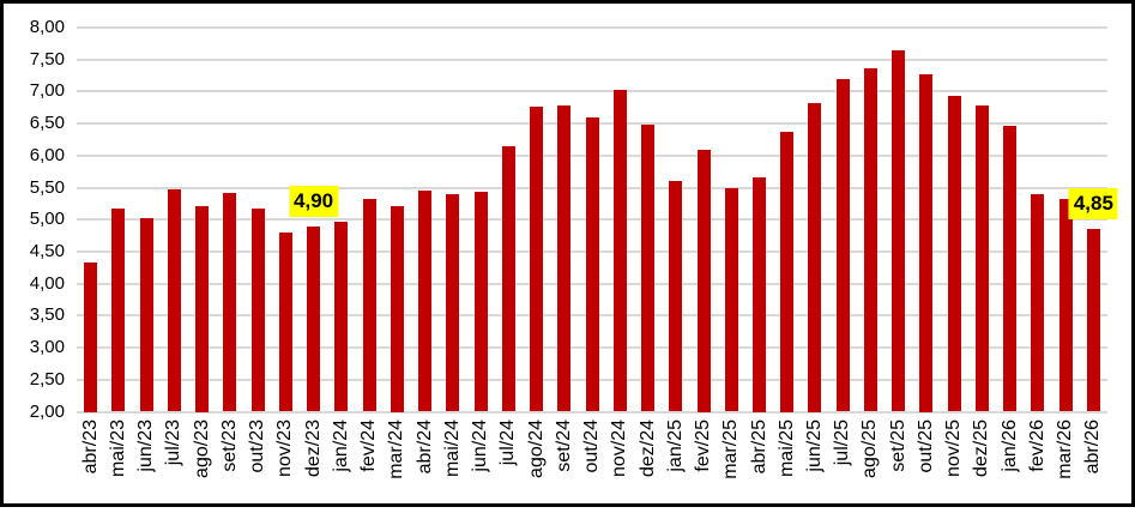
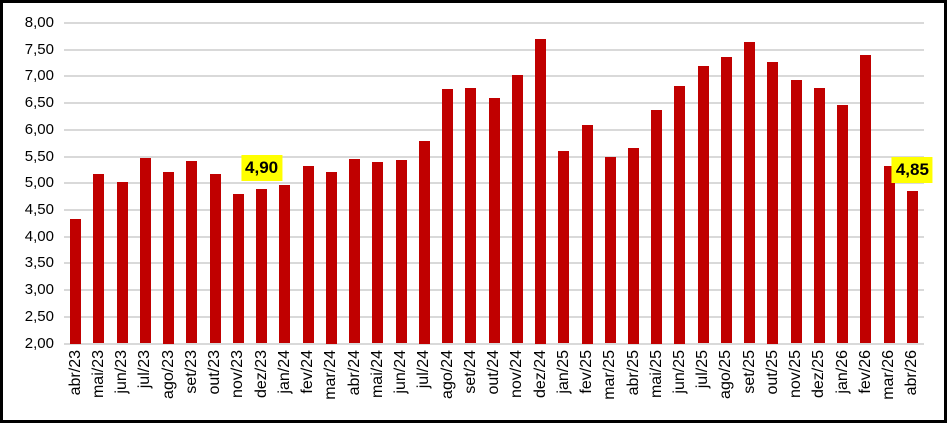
jul/24: 6,2 -> 5,8
dez/24: 6,5 -> 7,7
fev/26: 5,4 -> 7,4
